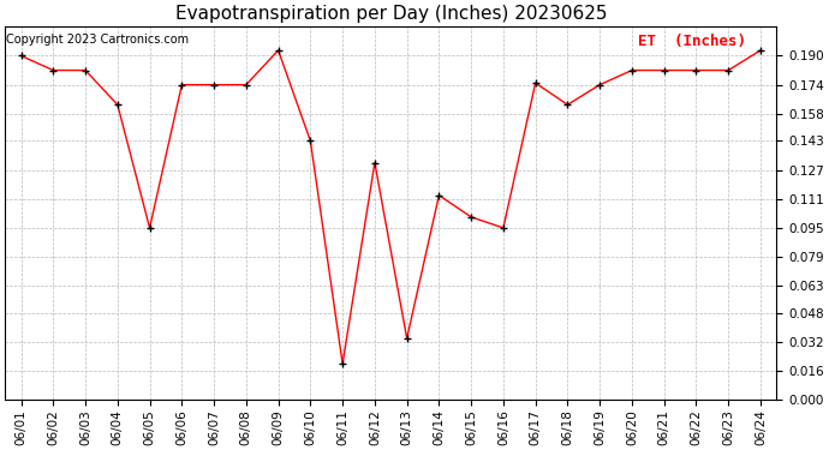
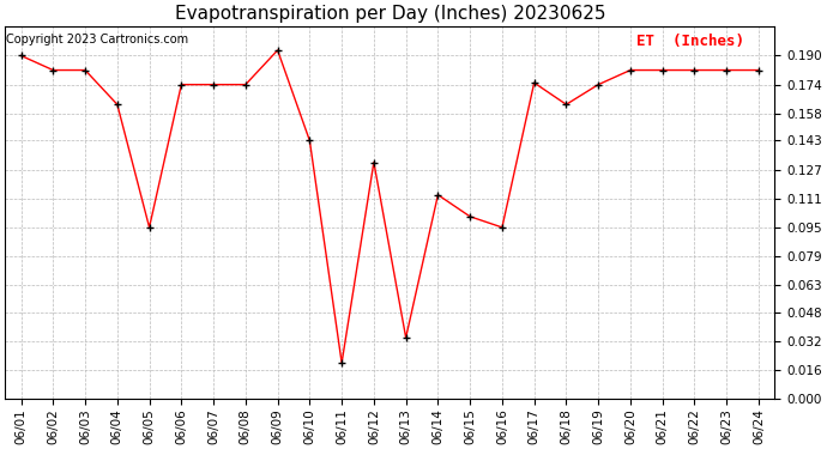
06/24: 0.193 -> 0.182
